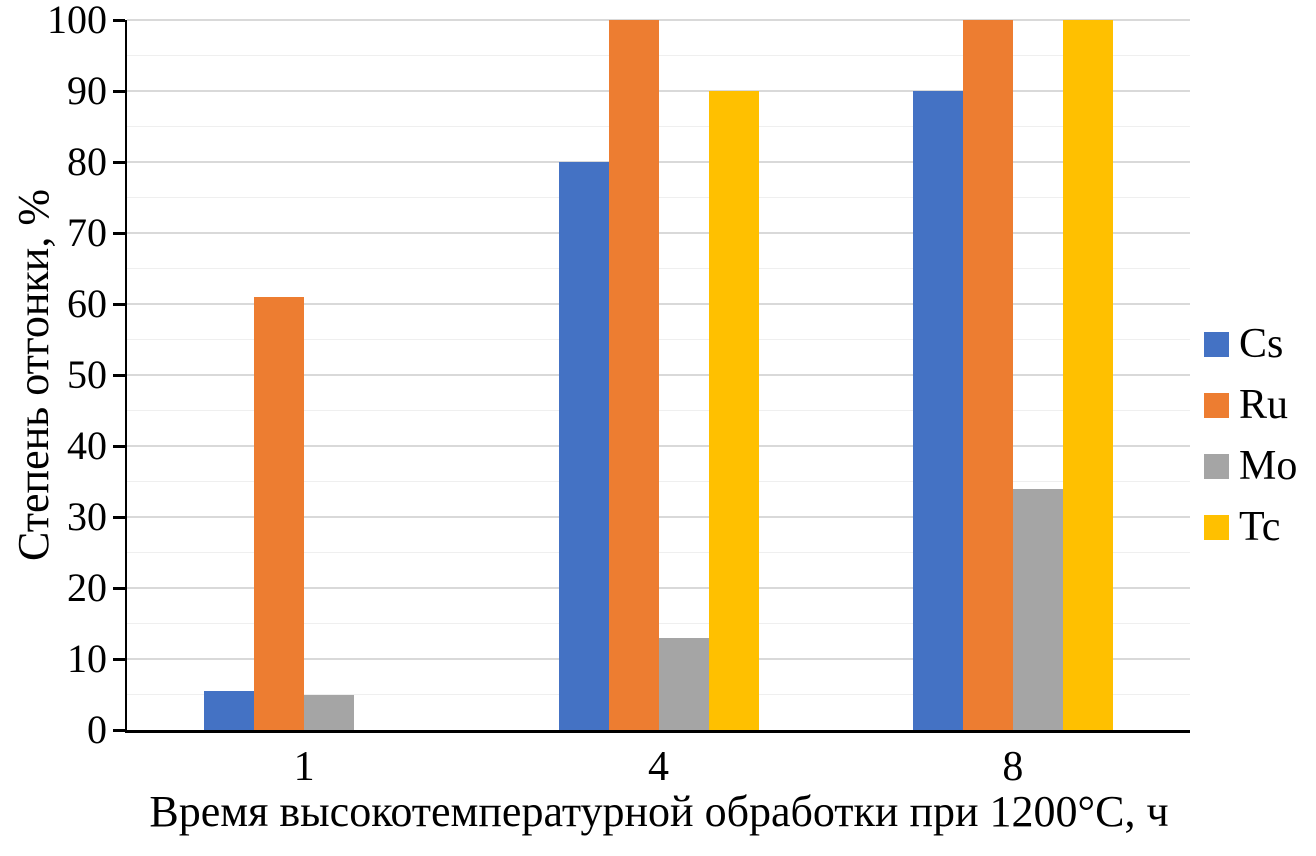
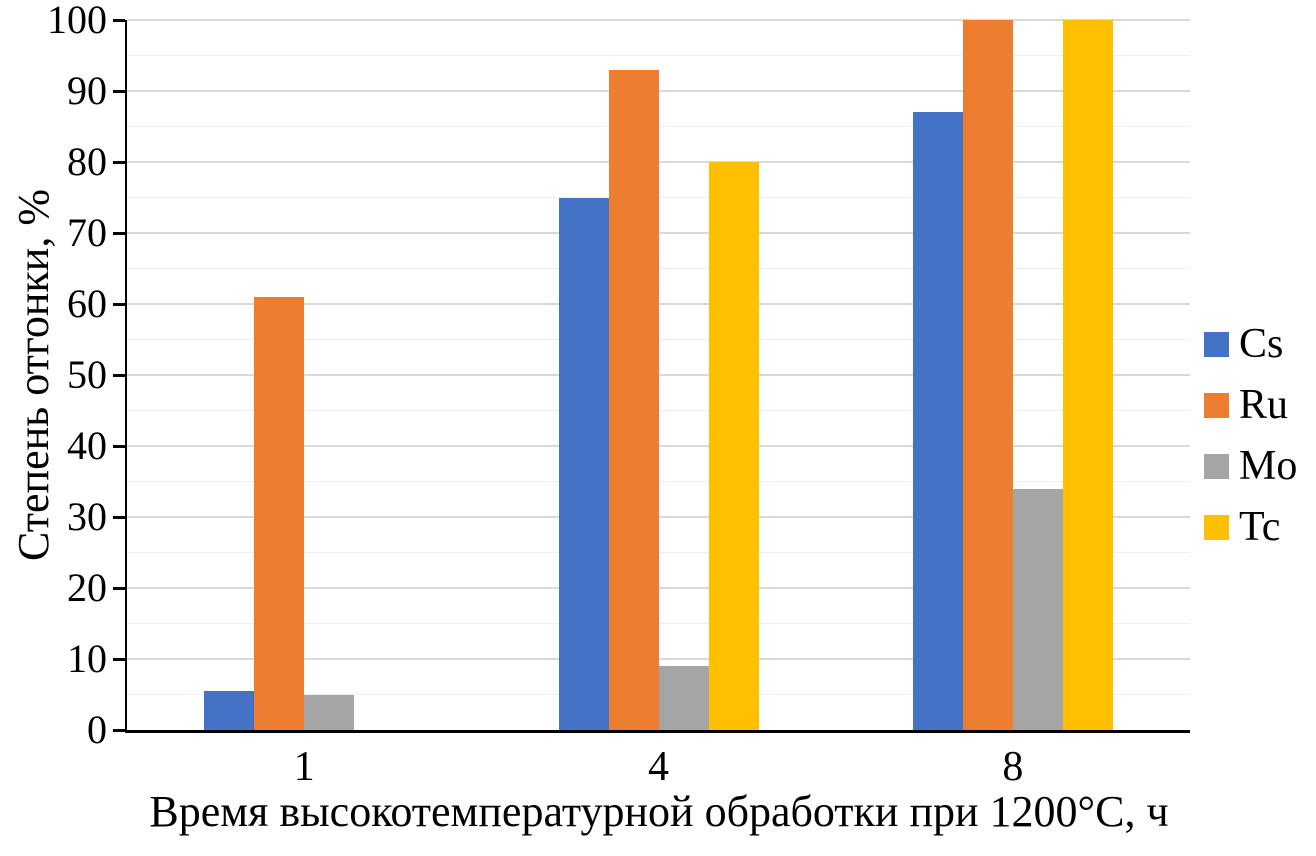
Cs/4: 80 -> 75
Ru/4: 100 -> 93
Mo/4: 13 -> 9
Tc/4: 90 -> 80
Cs/8: 90 -> 87
